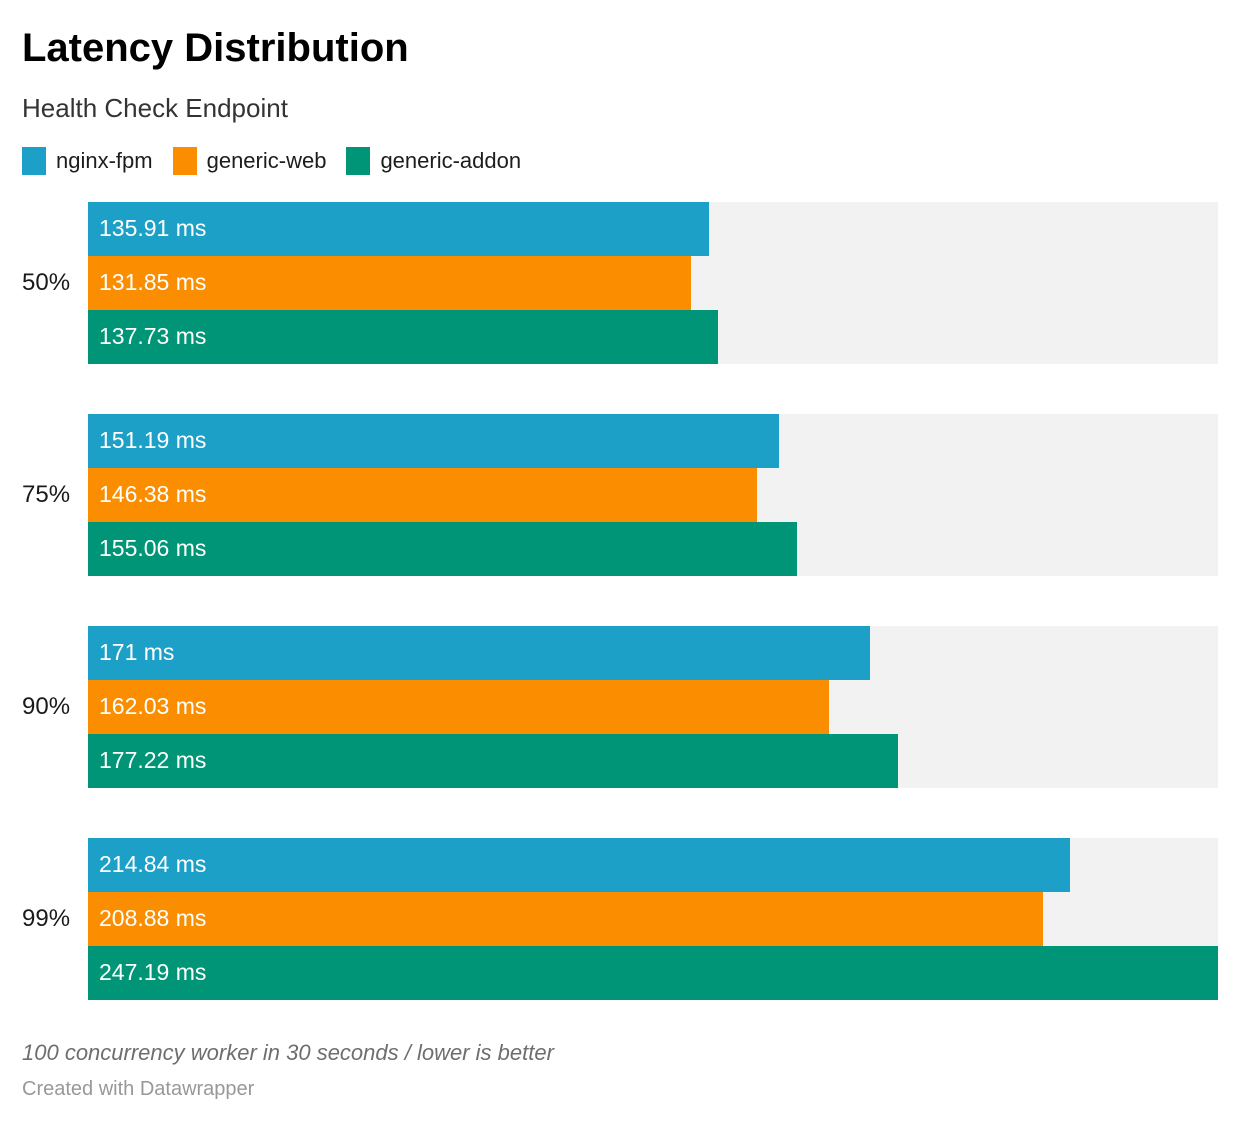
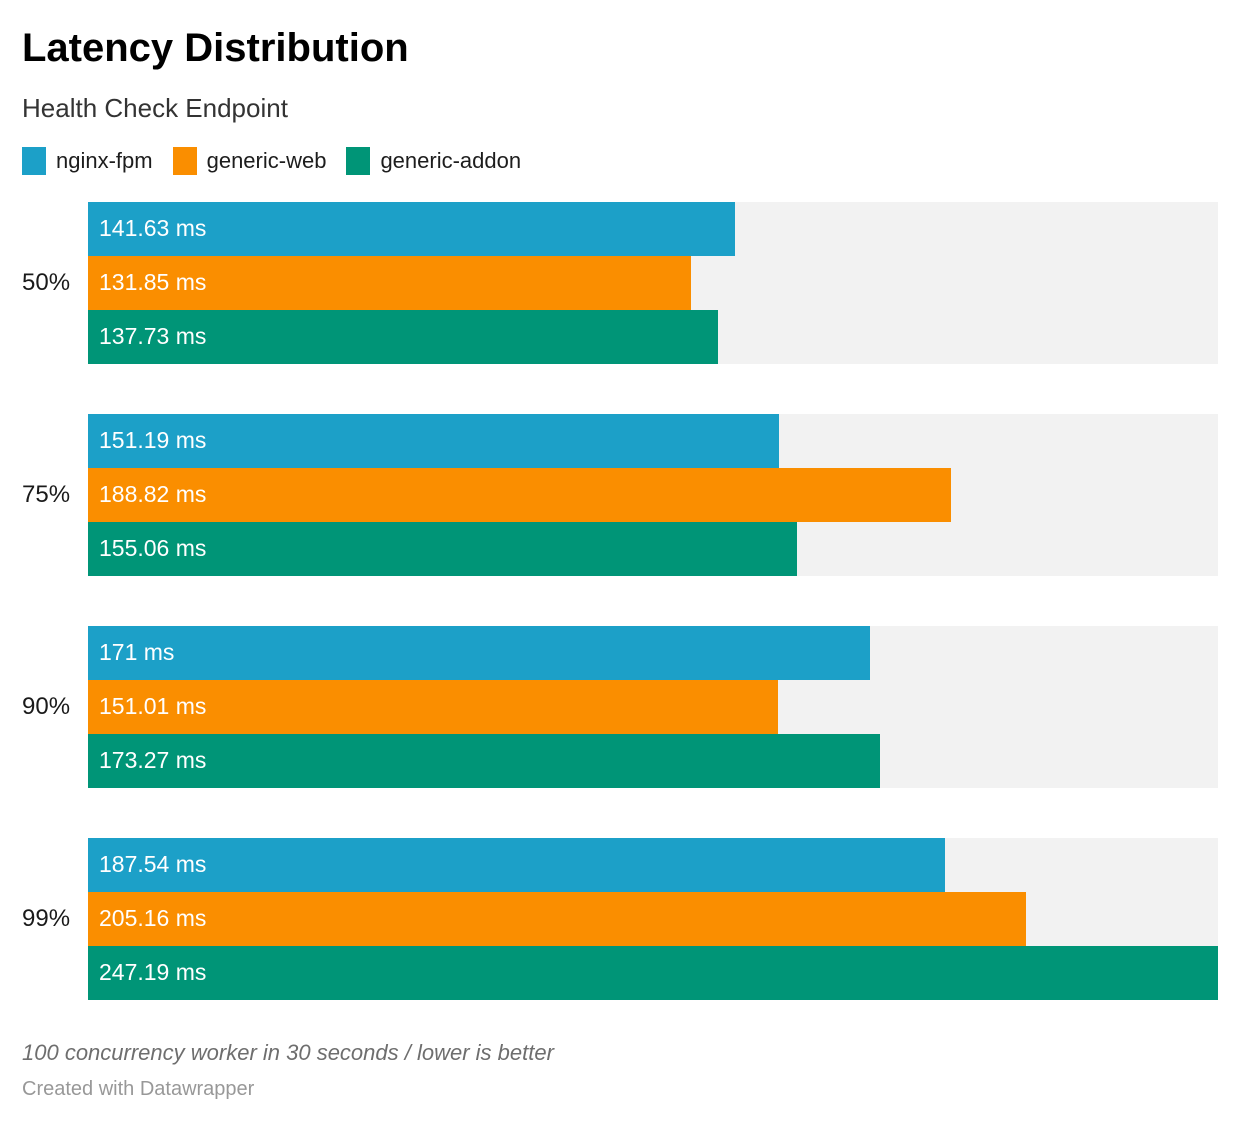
nginx-fpm/50%: 135.91 -> 141.63
generic-web/75%: 146.38 -> 188.82
generic-web/90%: 162.03 -> 151.01
generic-addon/90%: 177.22 -> 173.27
nginx-fpm/99%: 214.84 -> 187.54
generic-web/99%: 208.88 -> 205.16
